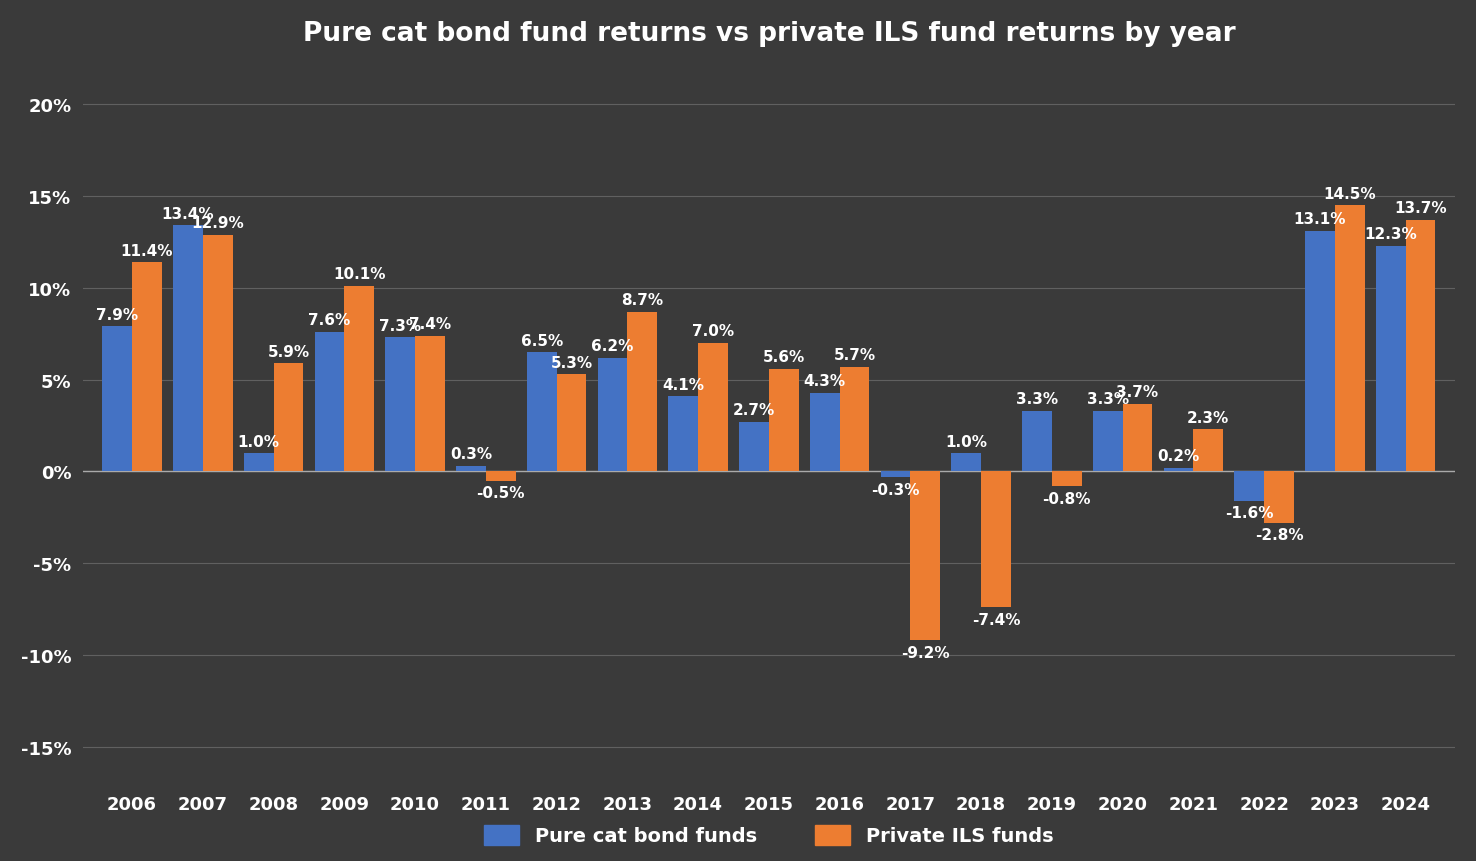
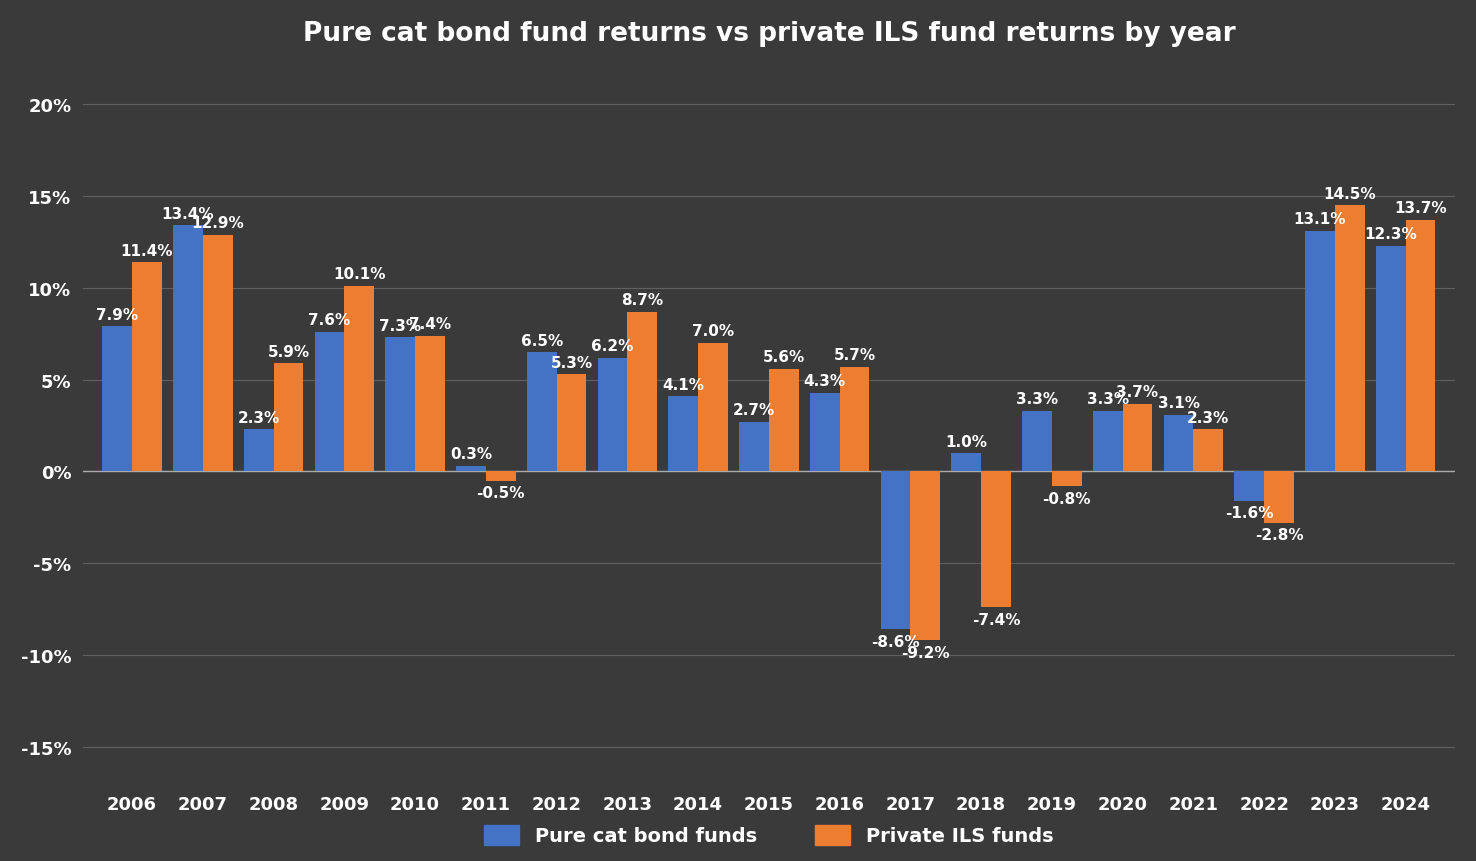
Pure cat bond funds/2008: 1.0% -> 2.3%
Pure cat bond funds/2017: -0.3% -> -8.6%
Pure cat bond funds/2021: 0.2% -> 3.1%
